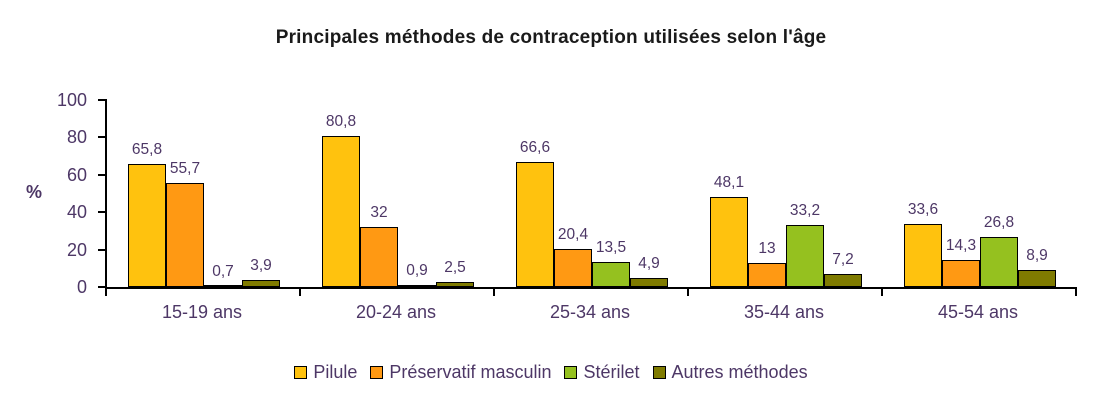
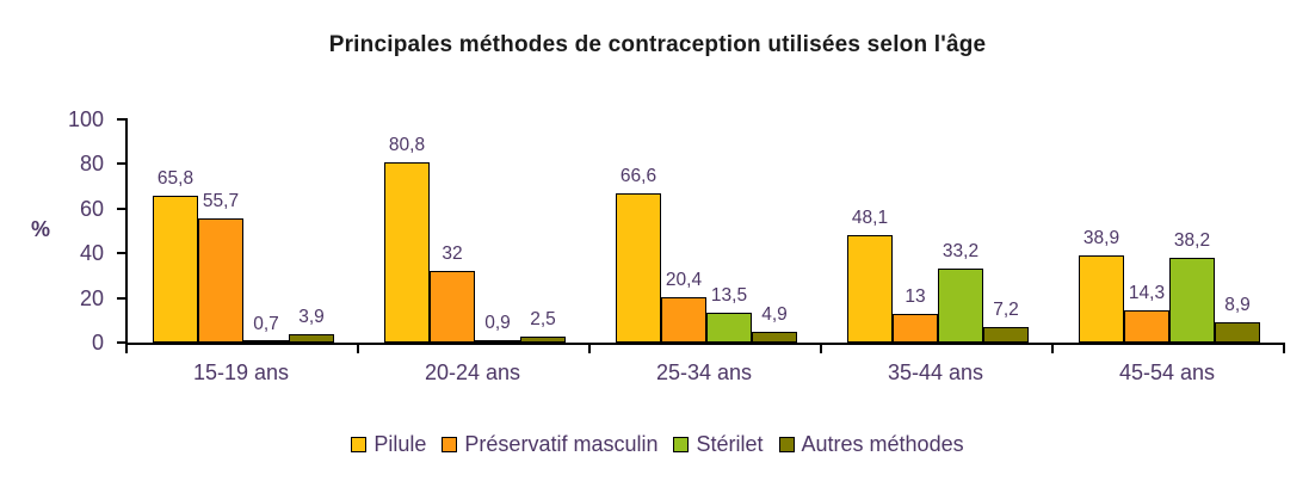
Pilule/45-54 ans: 33,6 -> 38,9
Stérilet/45-54 ans: 26,8 -> 38,2
